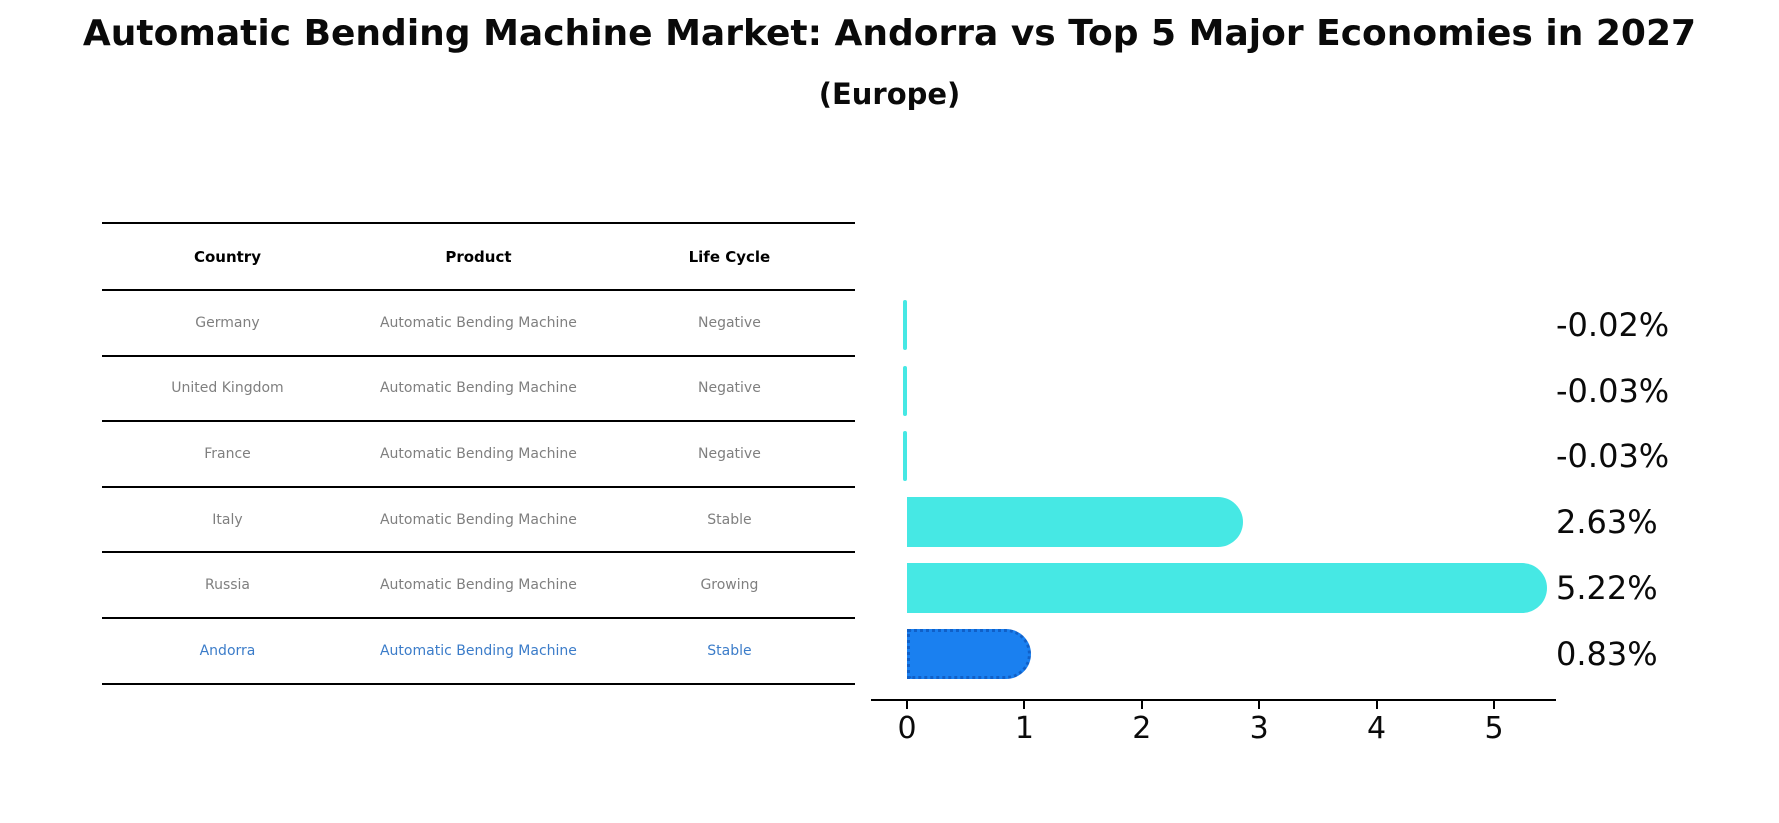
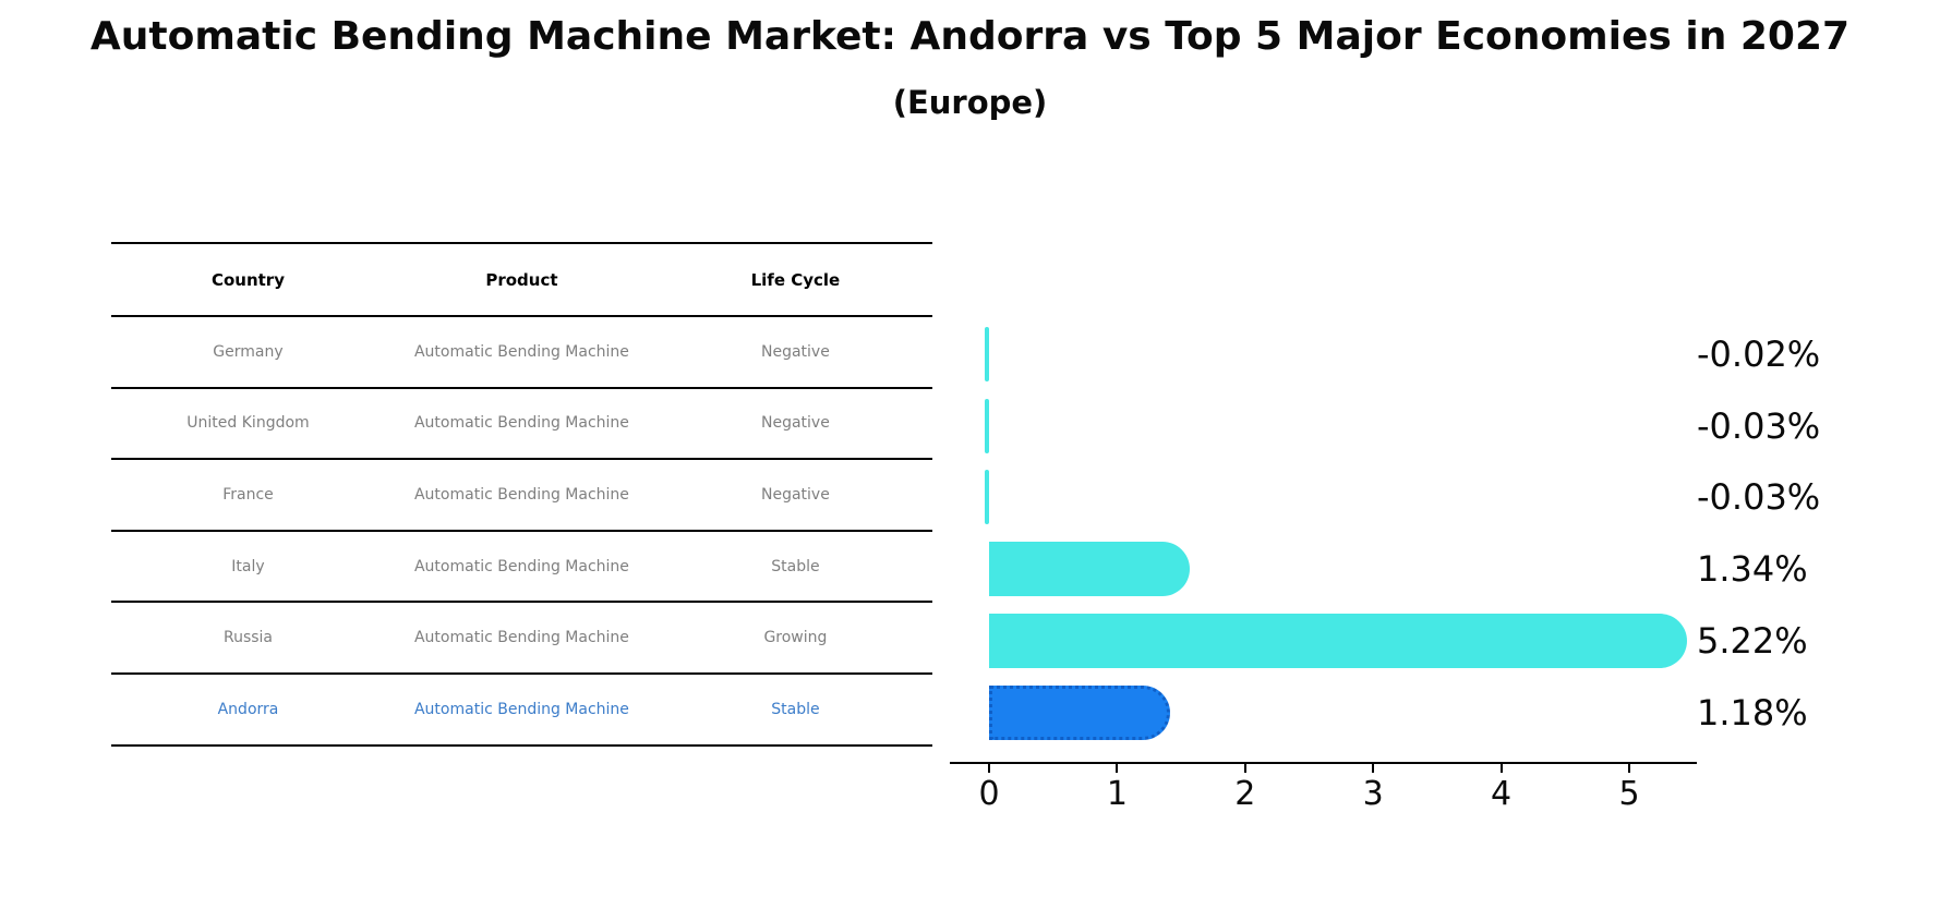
Italy: 2.63% -> 1.34%
Andorra: 0.83% -> 1.18%
